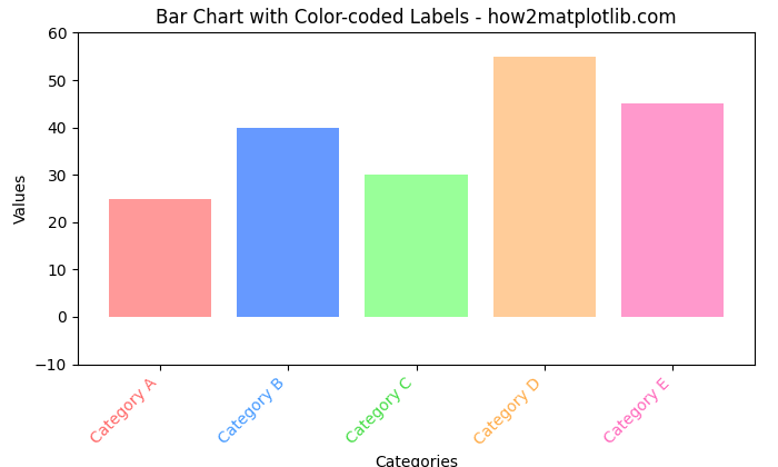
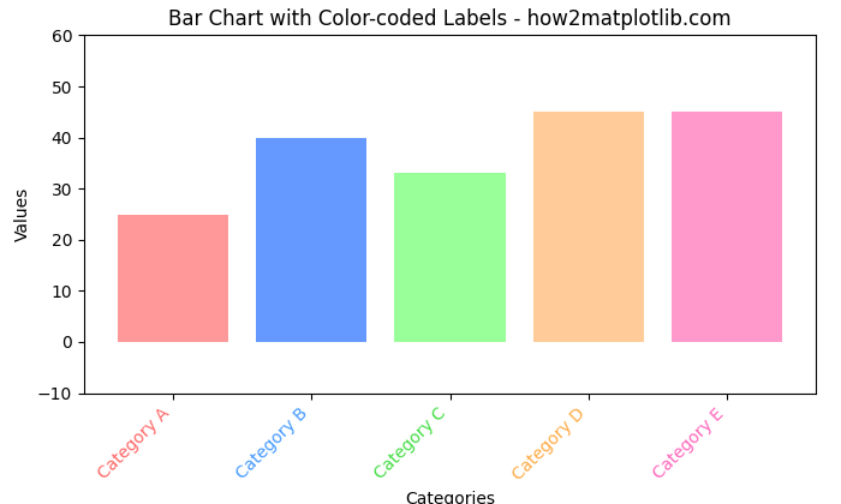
Category C: 30 -> 33
Category D: 55 -> 45
